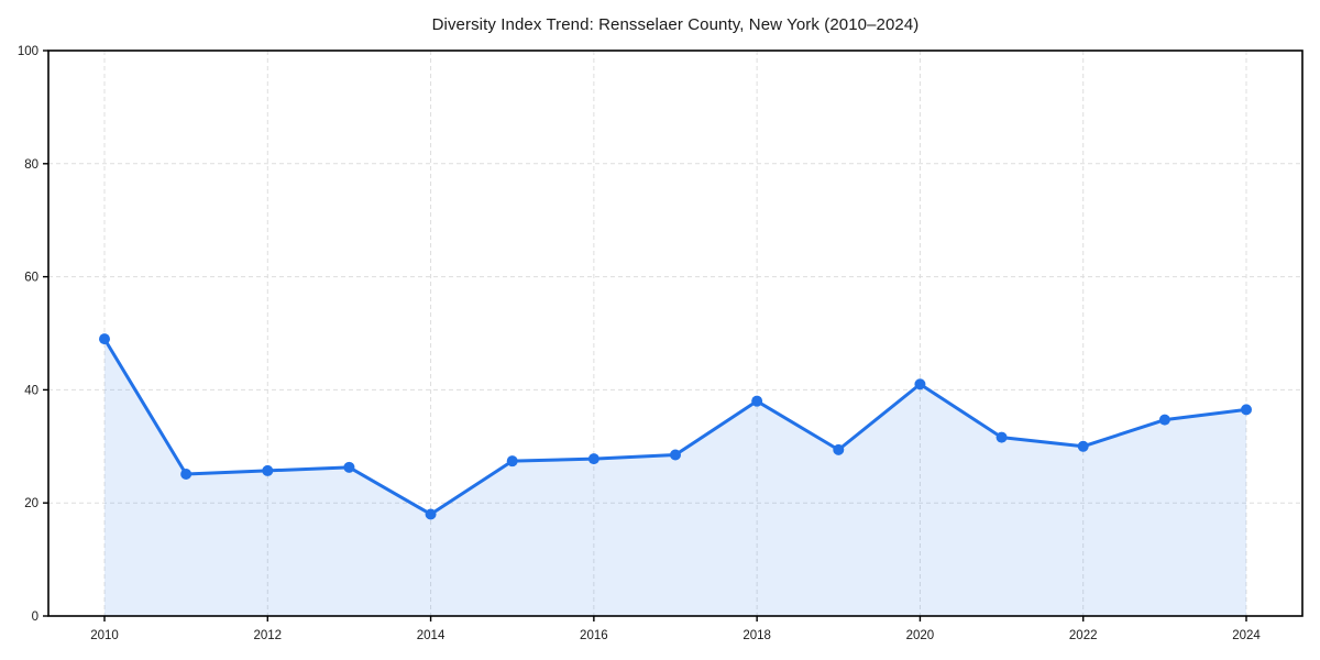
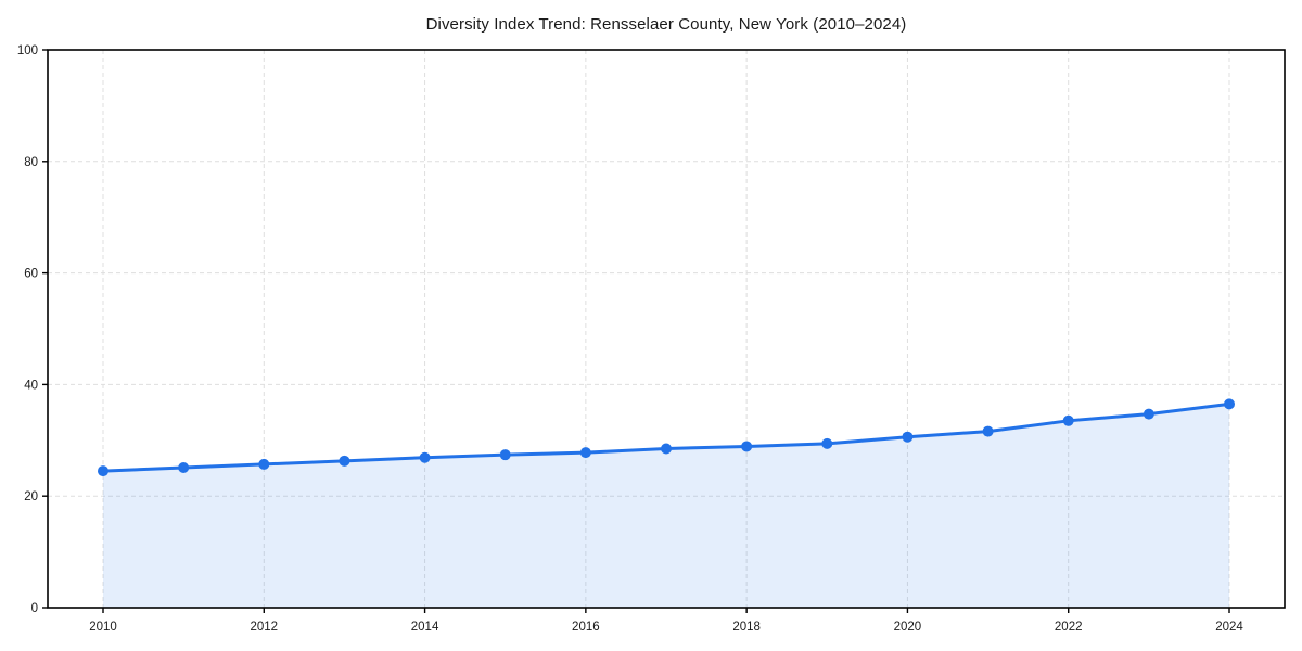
2010: 49 -> 24
2014: 18 -> 27
2018: 38 -> 29
2020: 41 -> 31
2022: 30 -> 34
